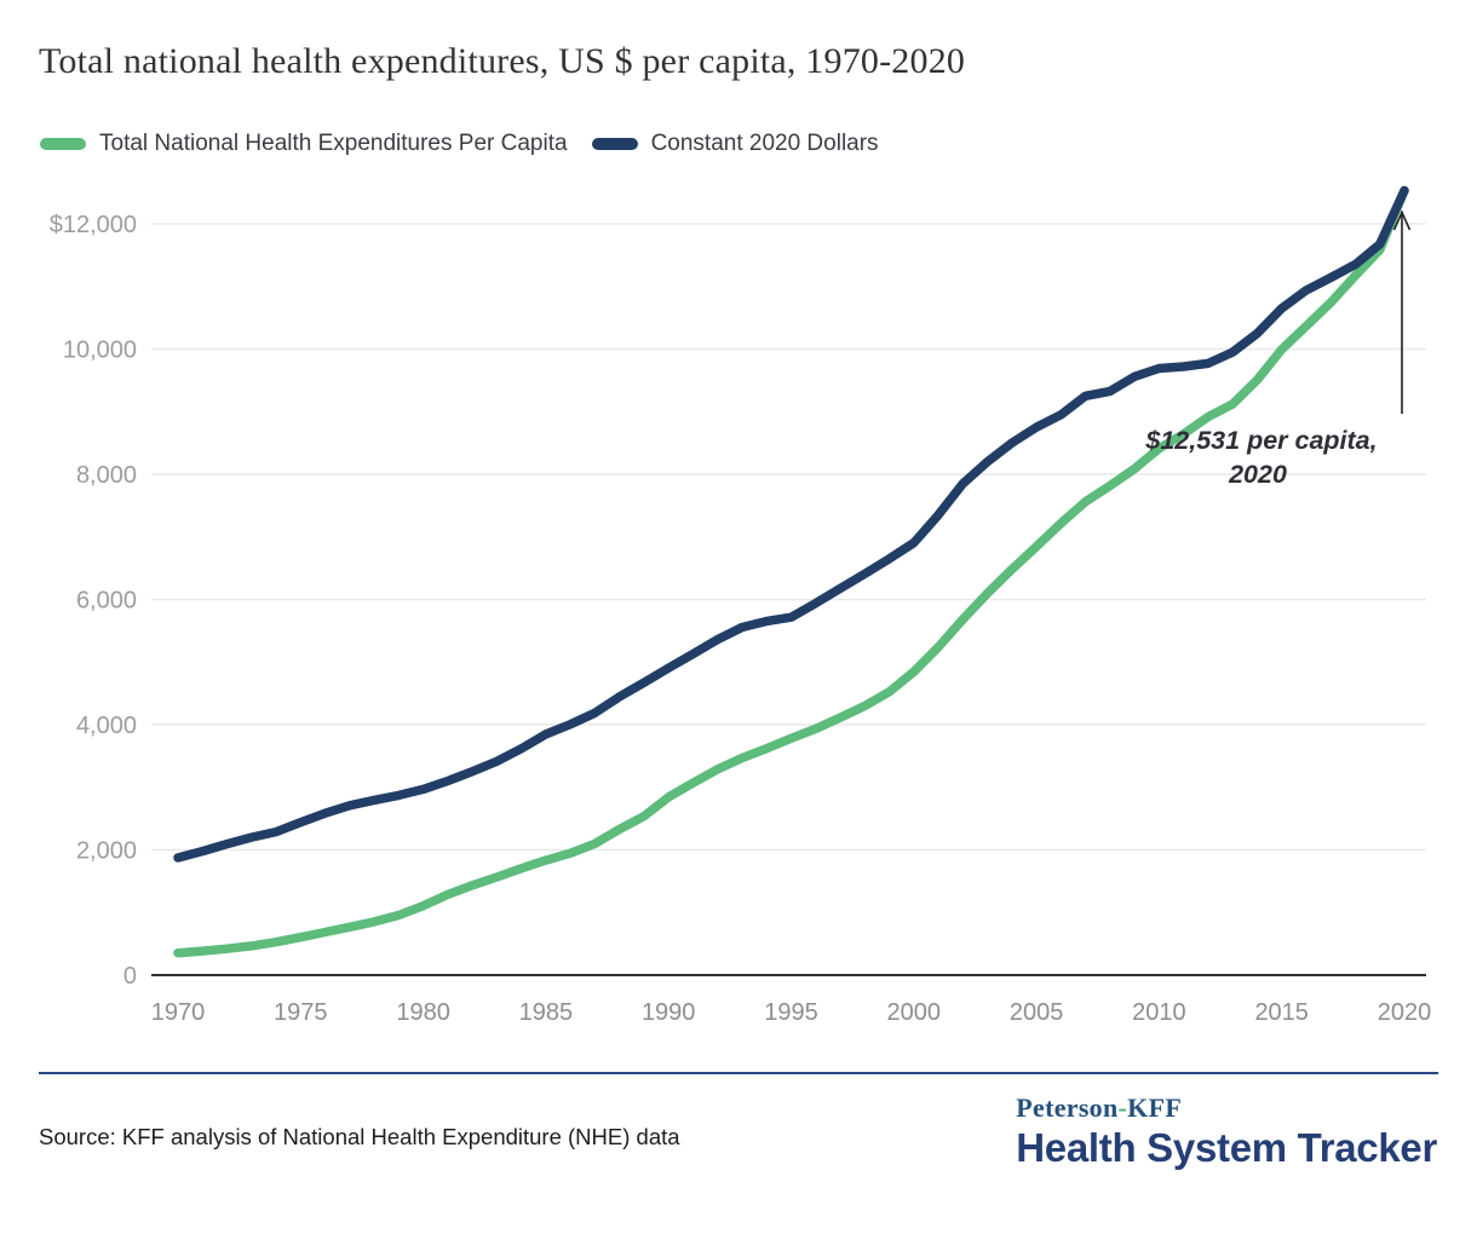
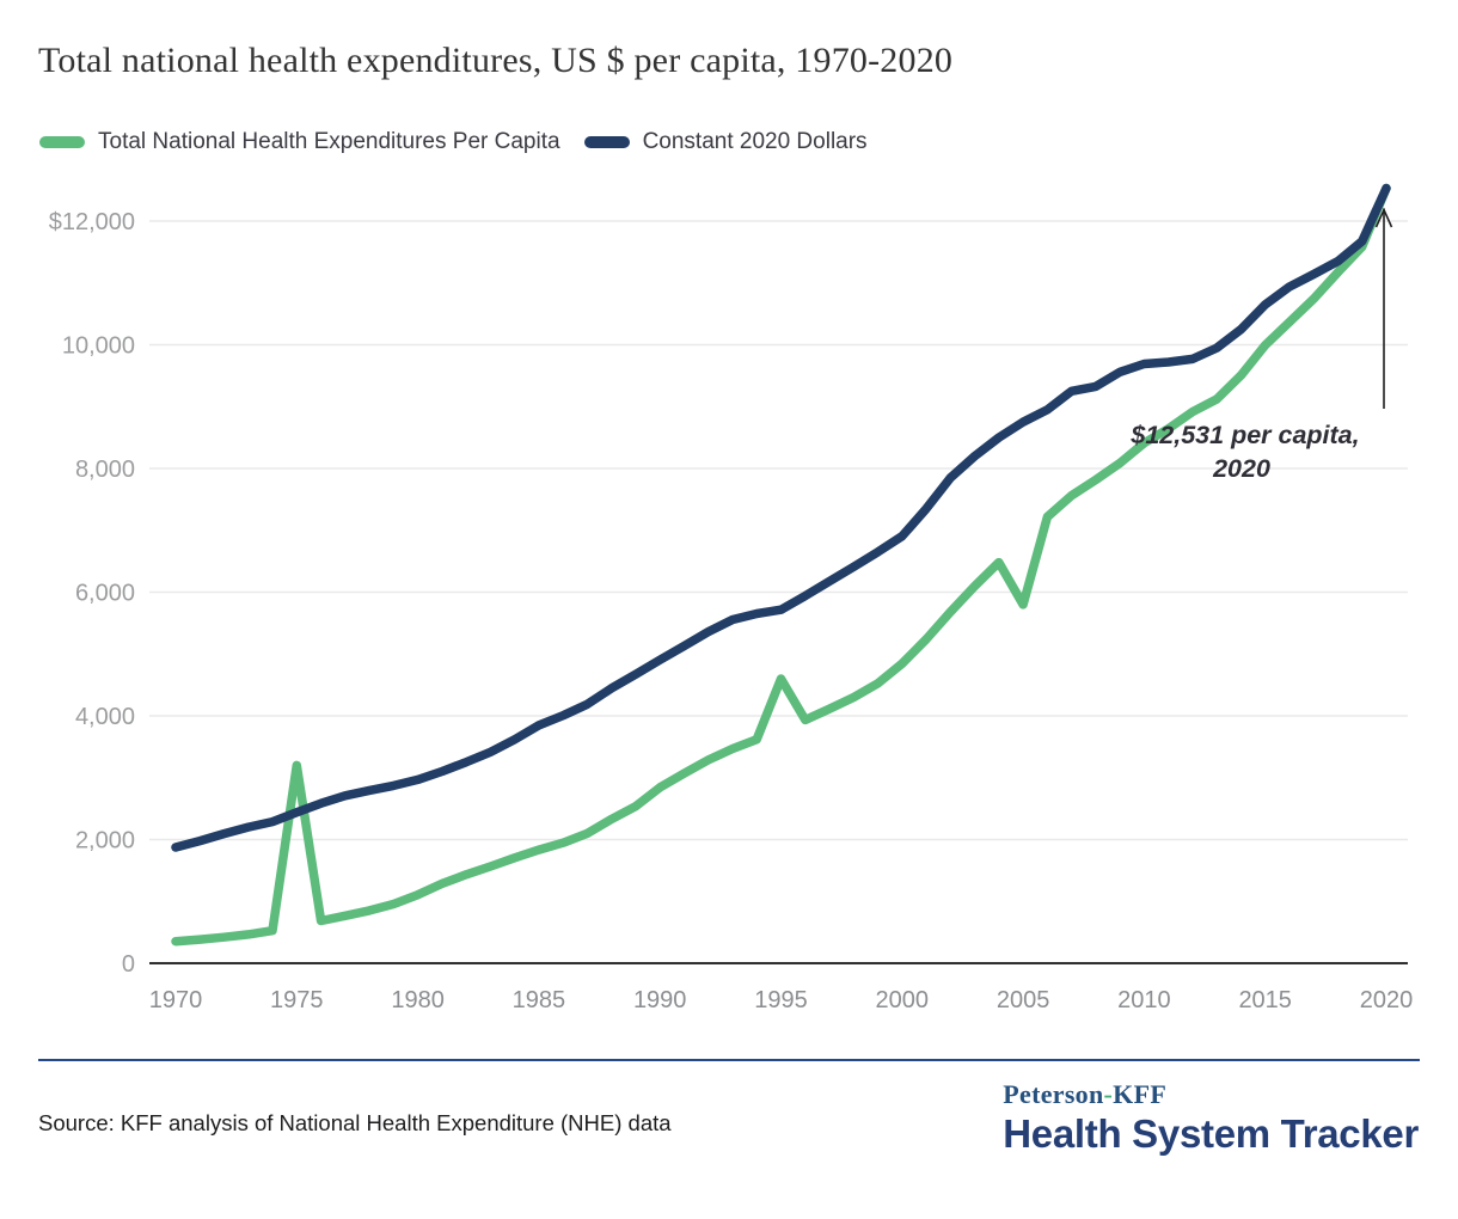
Total National Health Expenditures Per Capita/1975: $600 -> $3200
Total National Health Expenditures Per Capita/1995: $3800 -> $4600
Total National Health Expenditures Per Capita/2005: $6800 -> $5800
